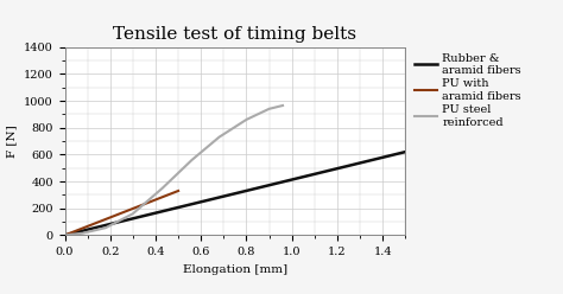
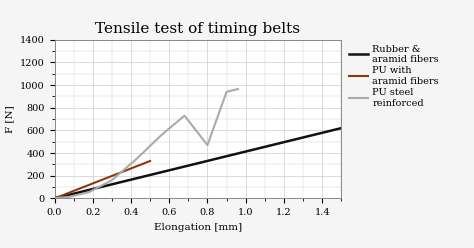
0.8: 860 -> 470
